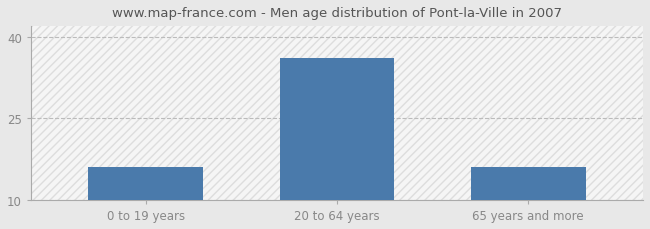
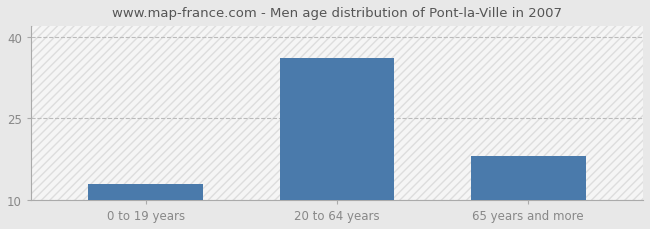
0 to 19 years: 16 -> 13
65 years and more: 16 -> 18
